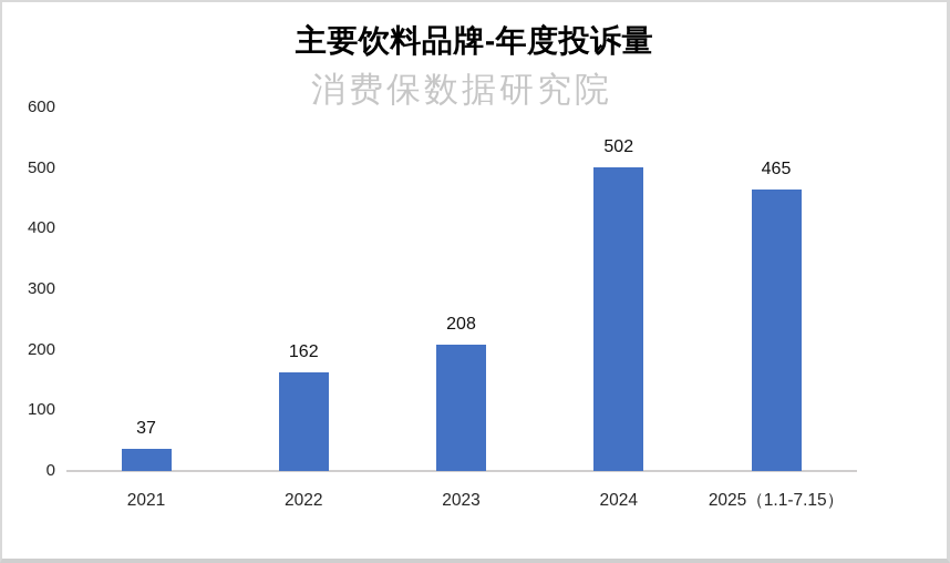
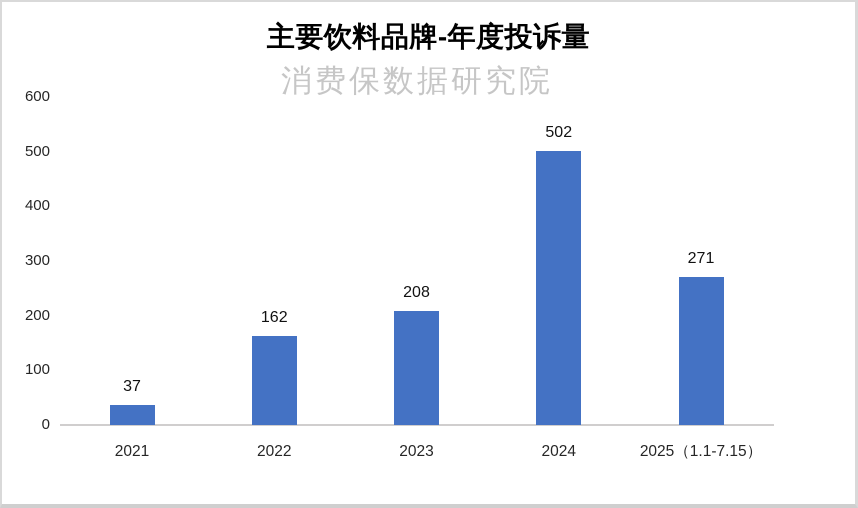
2025（1.1-7.15）: 465 -> 271
